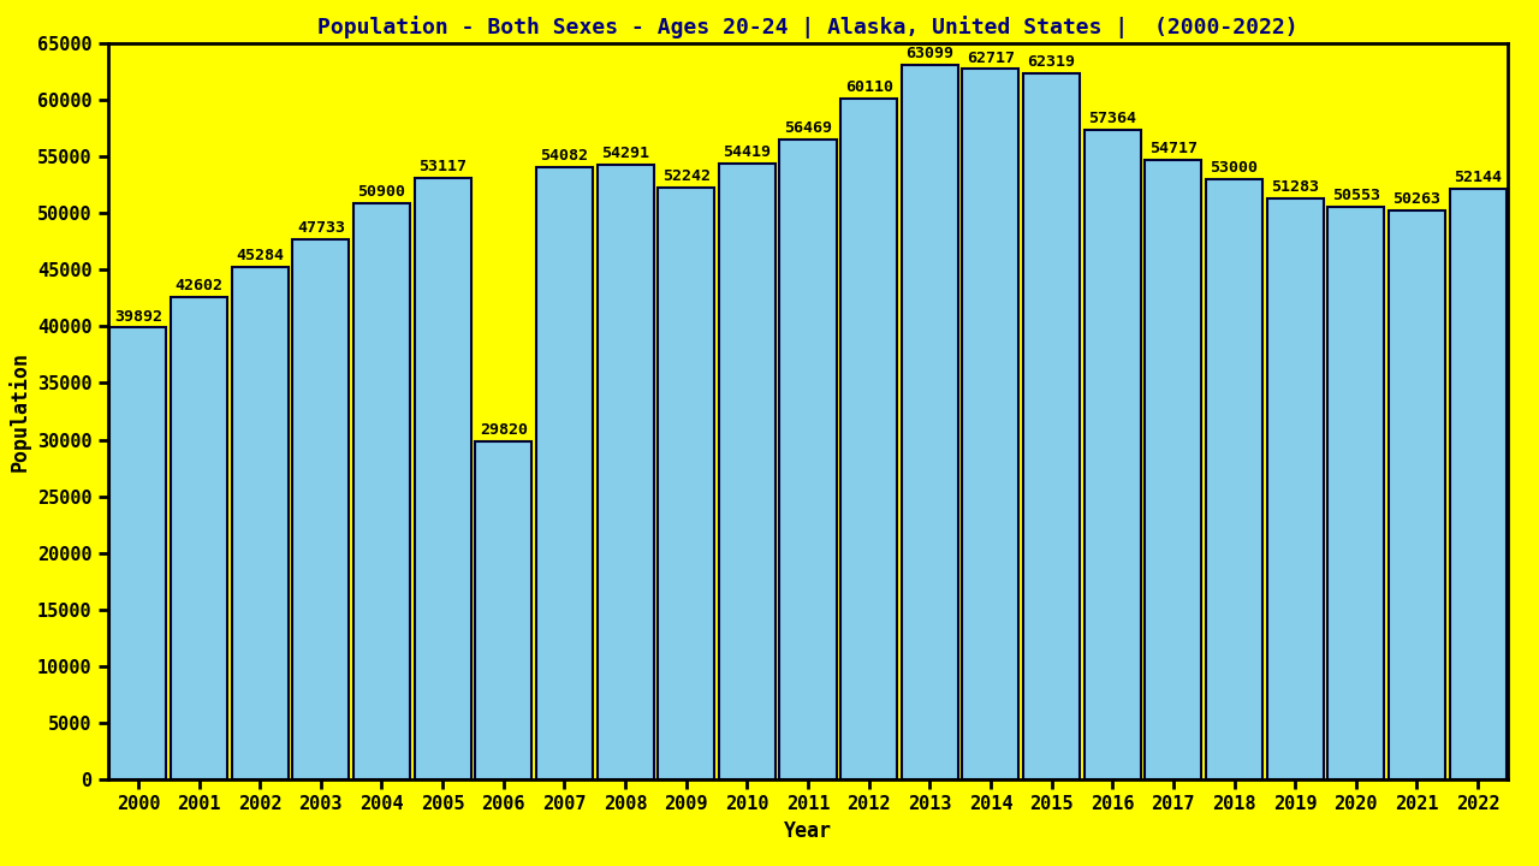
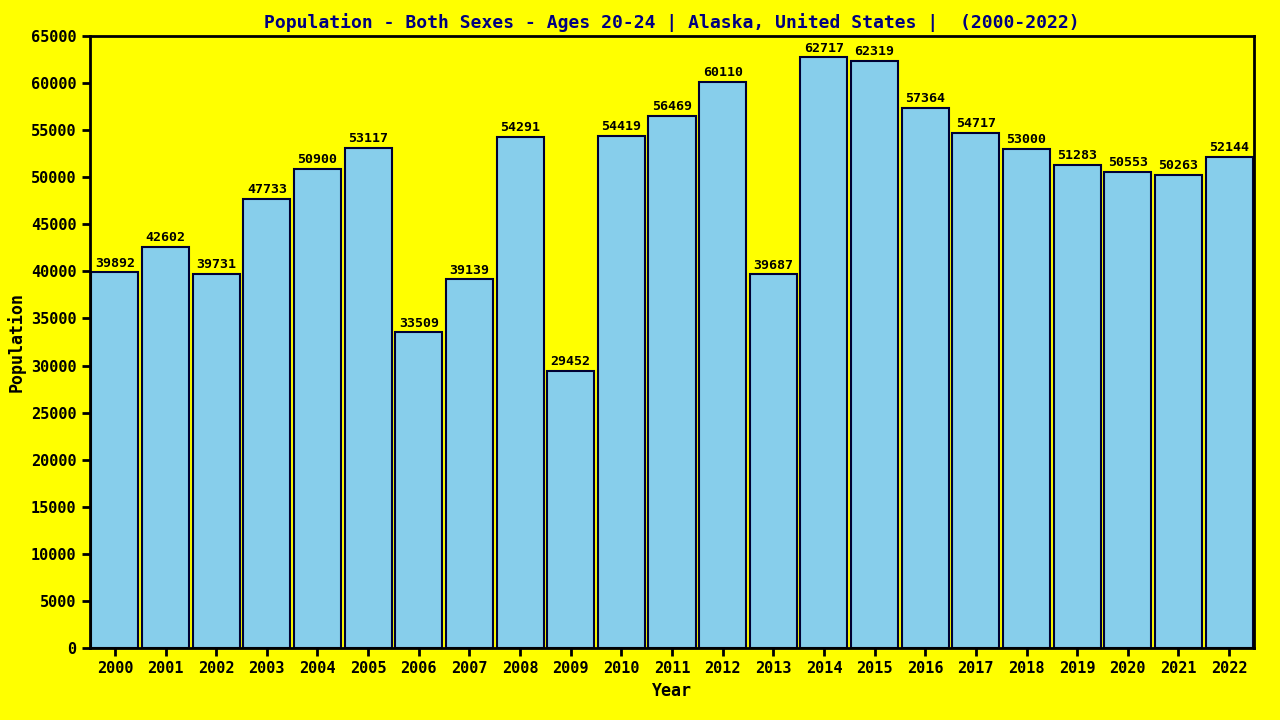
2002: 45284 -> 39731
2006: 29820 -> 33509
2007: 54082 -> 39139
2009: 52242 -> 29452
2013: 63099 -> 39687
